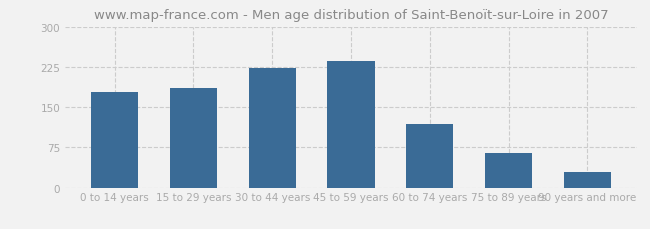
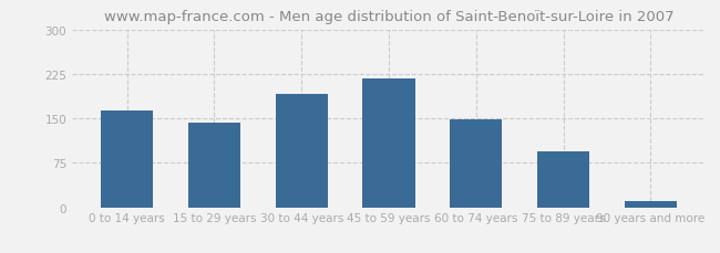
0 to 14 years: 178 -> 163
15 to 29 years: 186 -> 142
30 to 44 years: 222 -> 192
45 to 59 years: 236 -> 218
60 to 74 years: 118 -> 148
75 to 89 years: 64 -> 95
90 years and more: 30 -> 10
